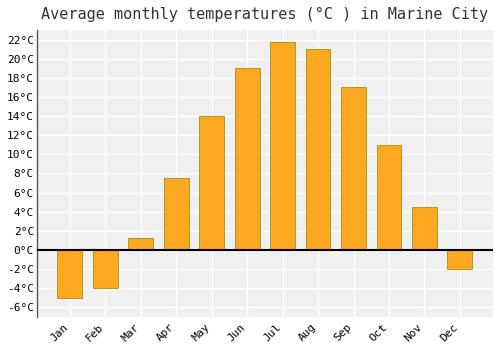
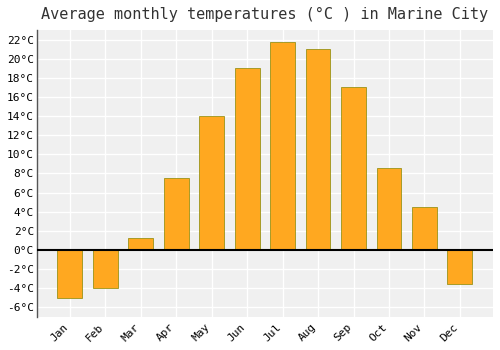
Oct: 11.0°C -> 8.6°C
Dec: -2.0°C -> -3.6°C
